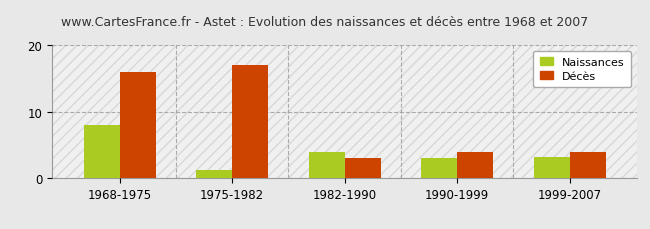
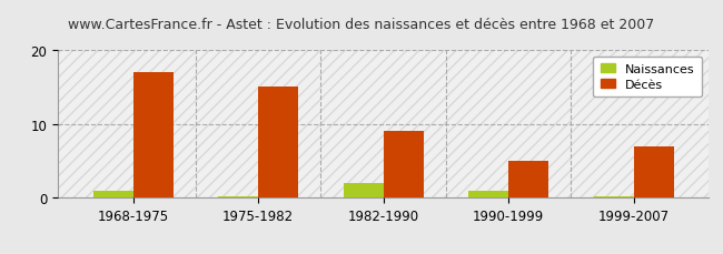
Naissances/1968-1975: 8.0 -> 1.0
Décès/1968-1975: 16 -> 17
Naissances/1975-1982: 1.2 -> 0.2
Décès/1975-1982: 17 -> 15
Naissances/1982-1990: 4.0 -> 2.0
Décès/1982-1990: 3 -> 9
Naissances/1990-1999: 3.0 -> 1.0
Décès/1990-1999: 4 -> 5
Naissances/1999-2007: 3.2 -> 0.2
Décès/1999-2007: 4 -> 7
